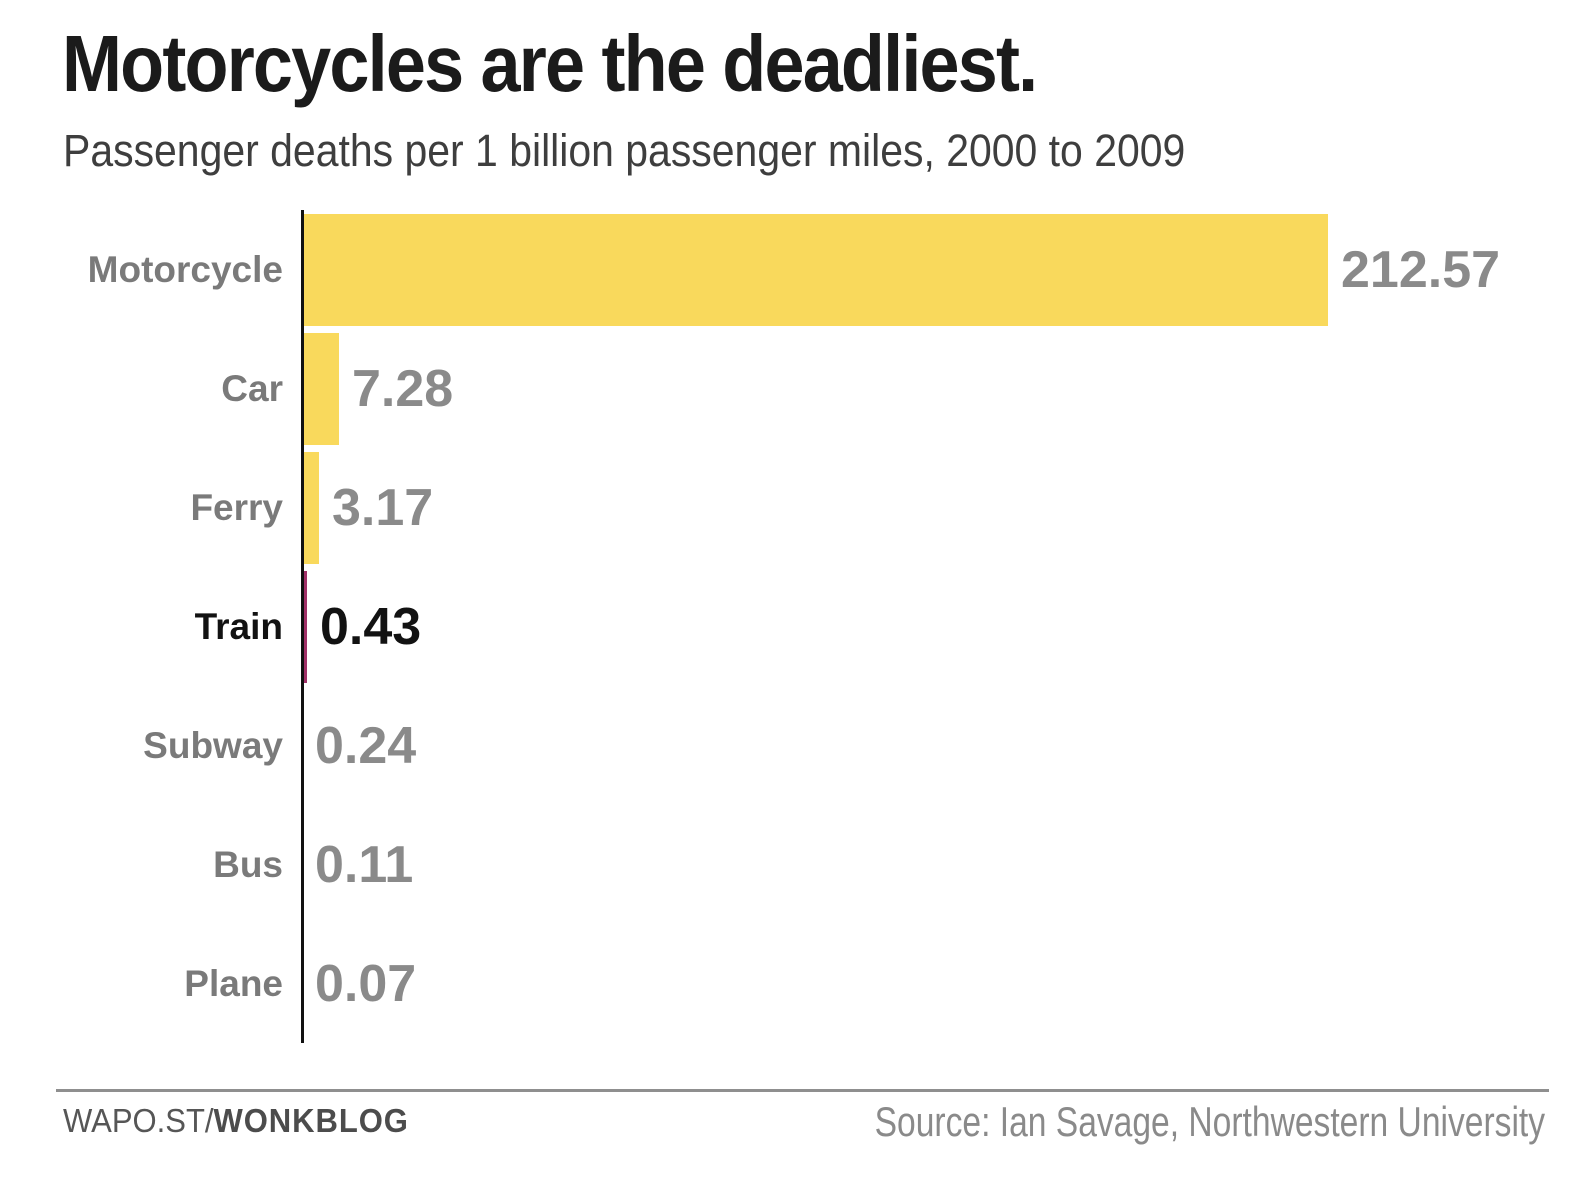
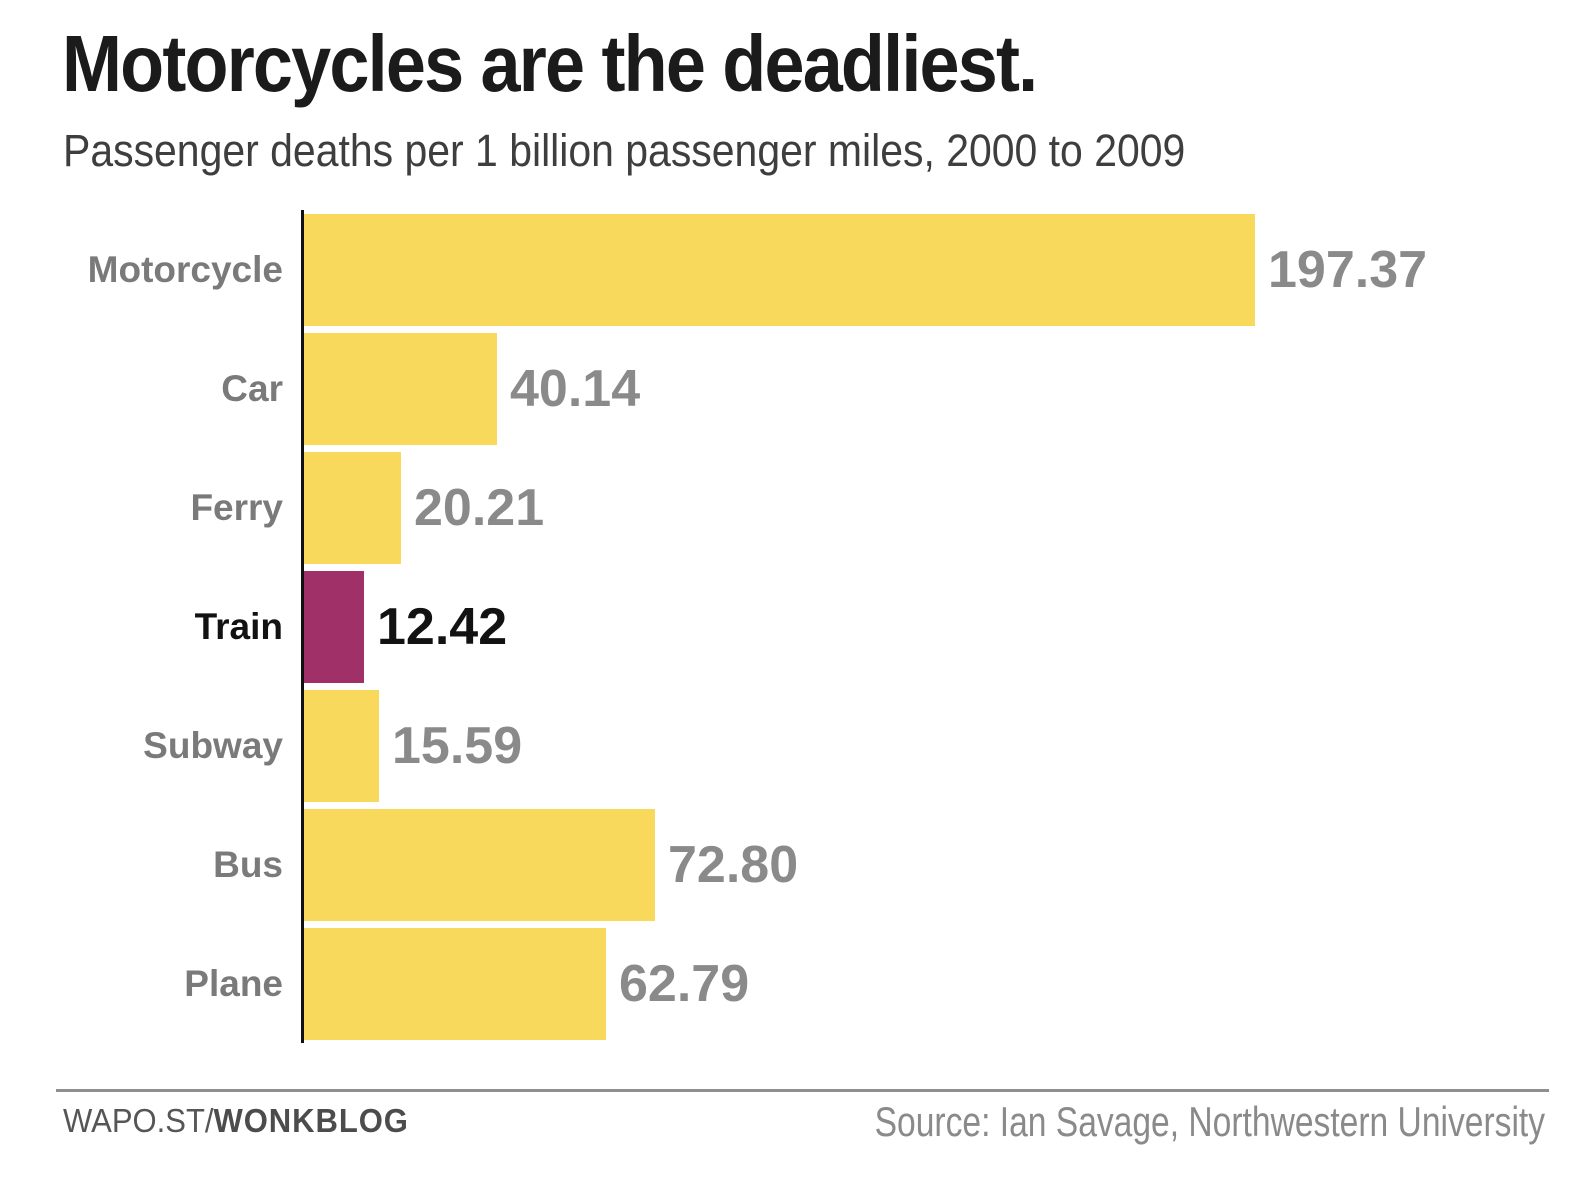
Motorcycle: 212.57 -> 197.37
Car: 7.28 -> 40.14
Ferry: 3.17 -> 20.21
Train: 0.43 -> 12.42
Subway: 0.24 -> 15.59
Bus: 0.11 -> 72.80
Plane: 0.07 -> 62.79
